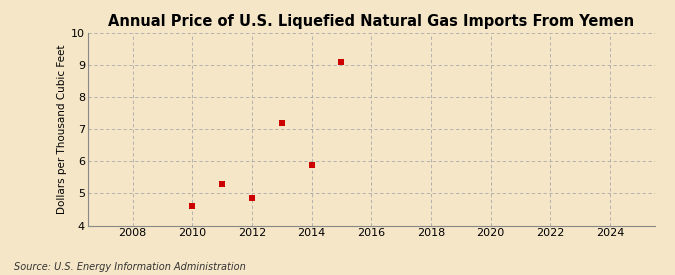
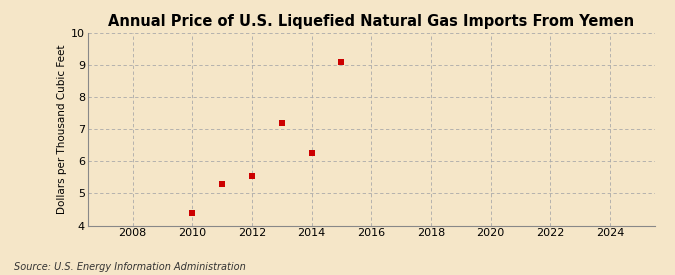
2010: 4.60 -> 4.40
2012: 4.85 -> 5.55
2014: 5.88 -> 6.25
